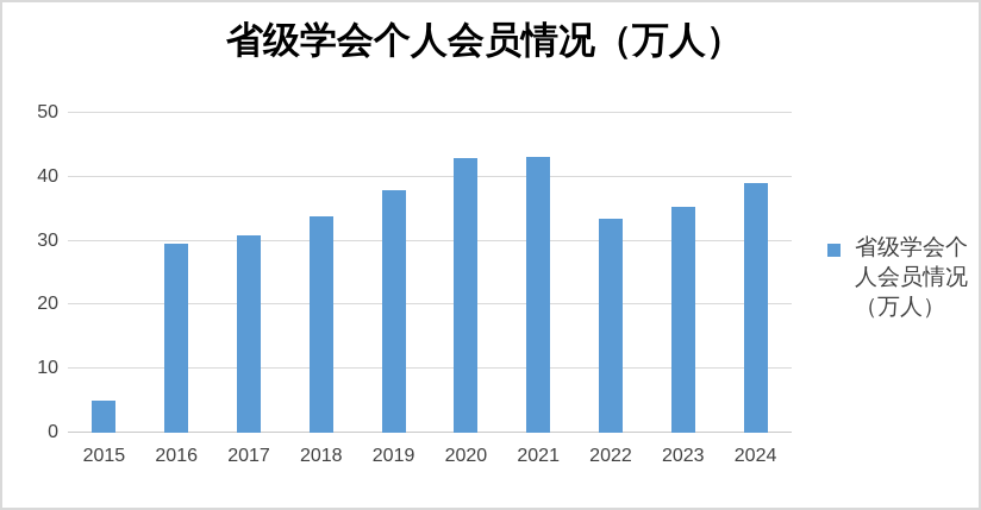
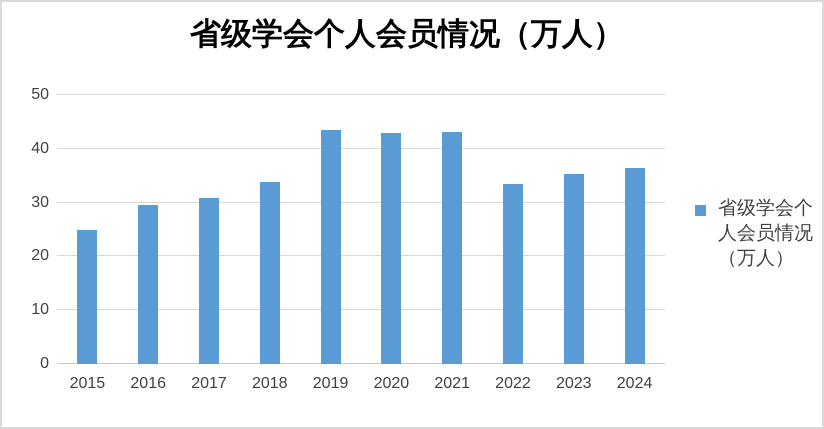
2015: 5 -> 25
2019: 38 -> 44
2024: 39 -> 36
